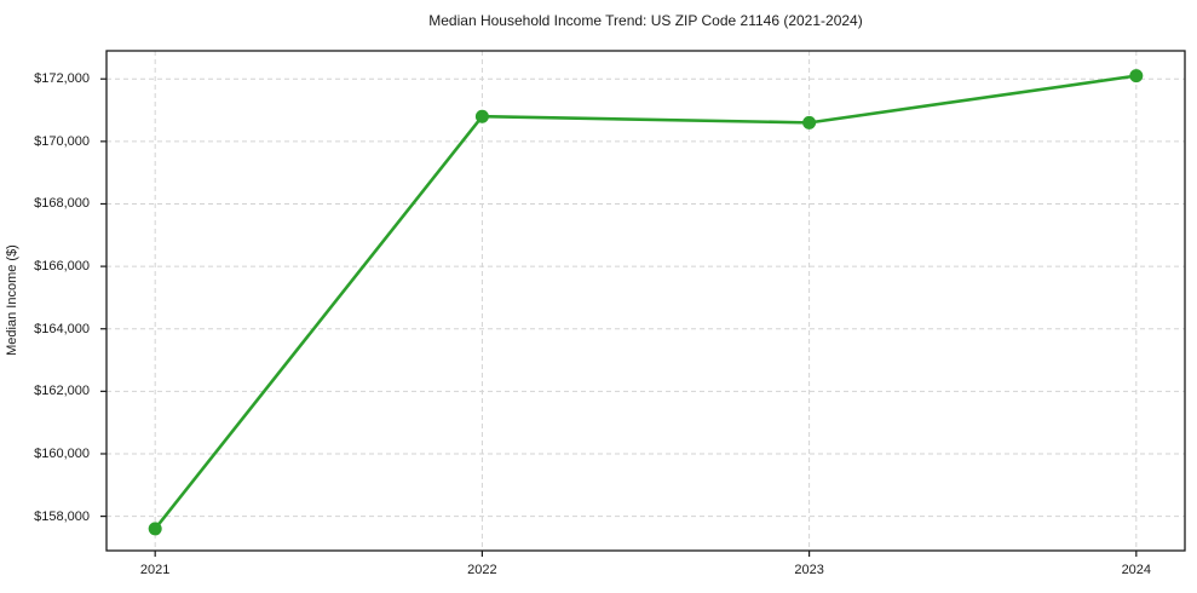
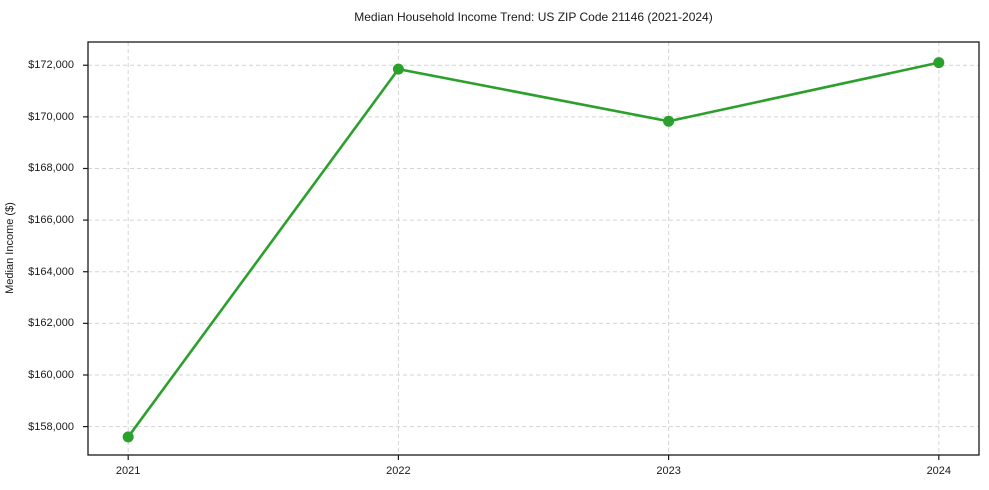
2022: $170800 -> $171800
2023: $170600 -> $169800
